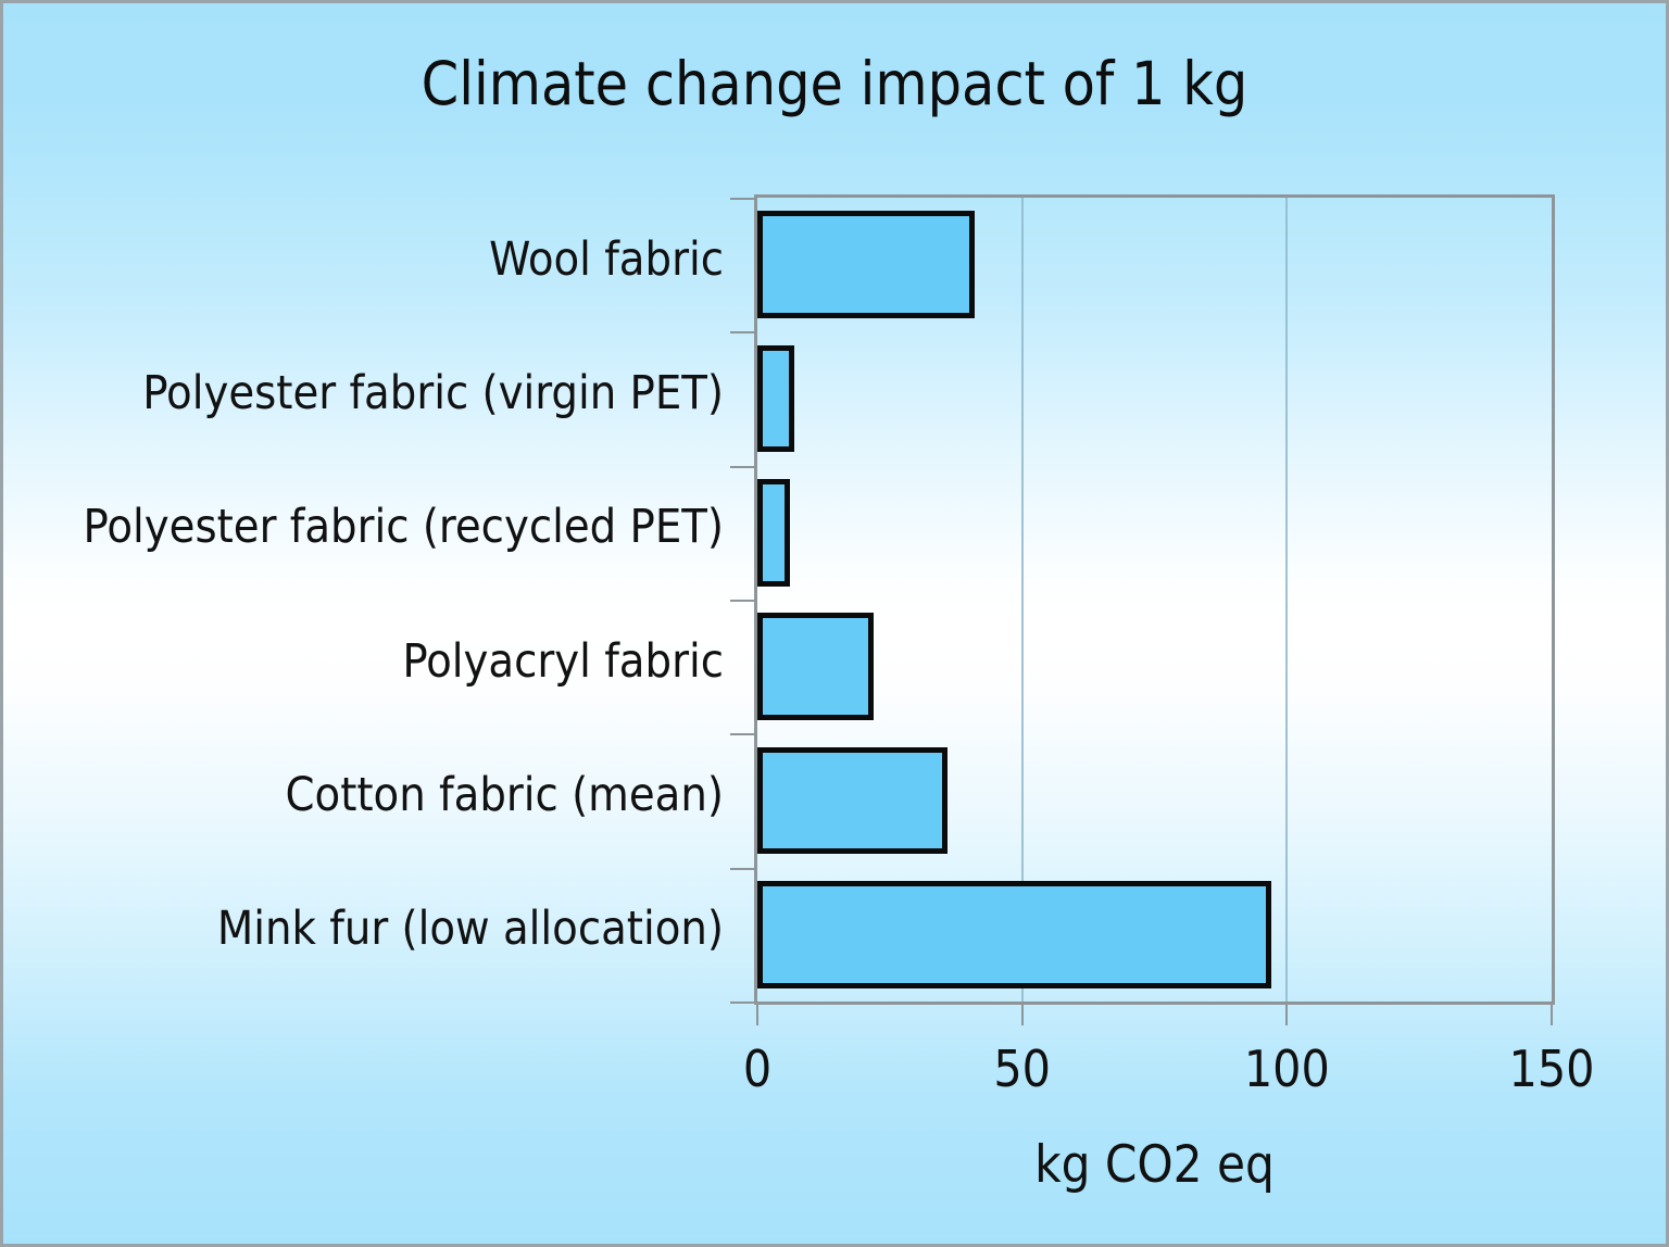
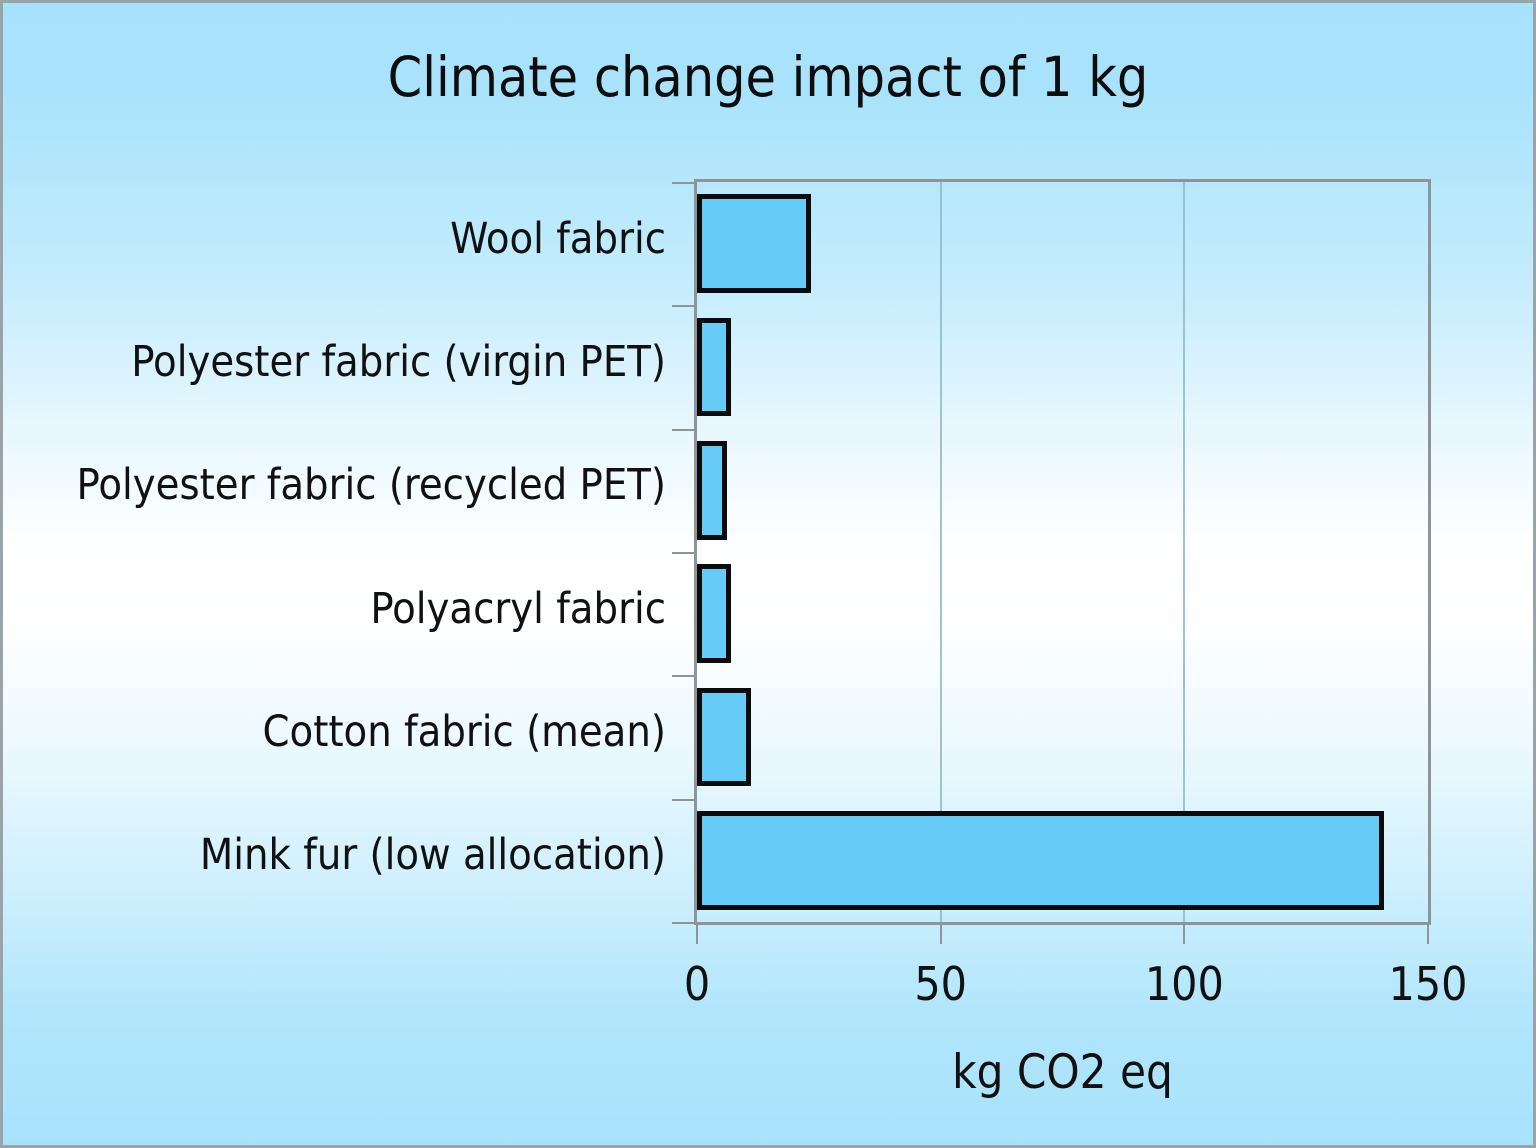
Wool fabric: 41 -> 23
Polyacryl fabric: 22 -> 7
Cotton fabric (mean): 36 -> 11
Mink fur (low allocation): 97 -> 141
